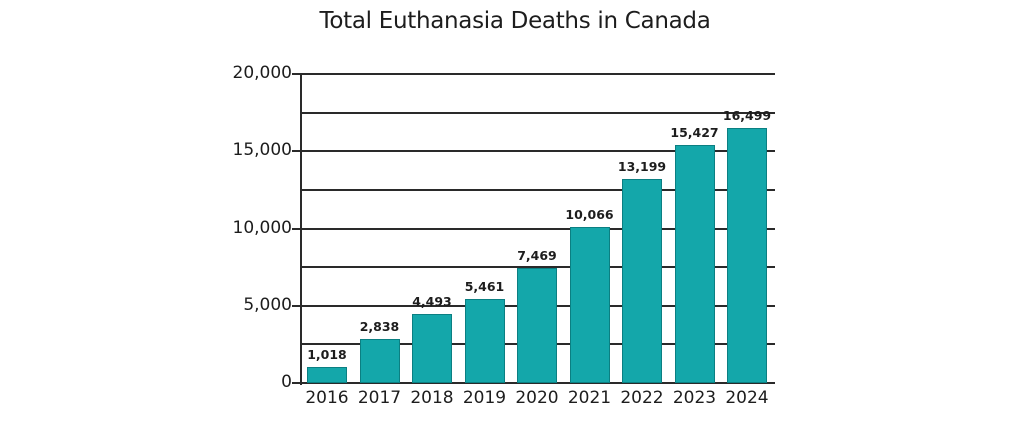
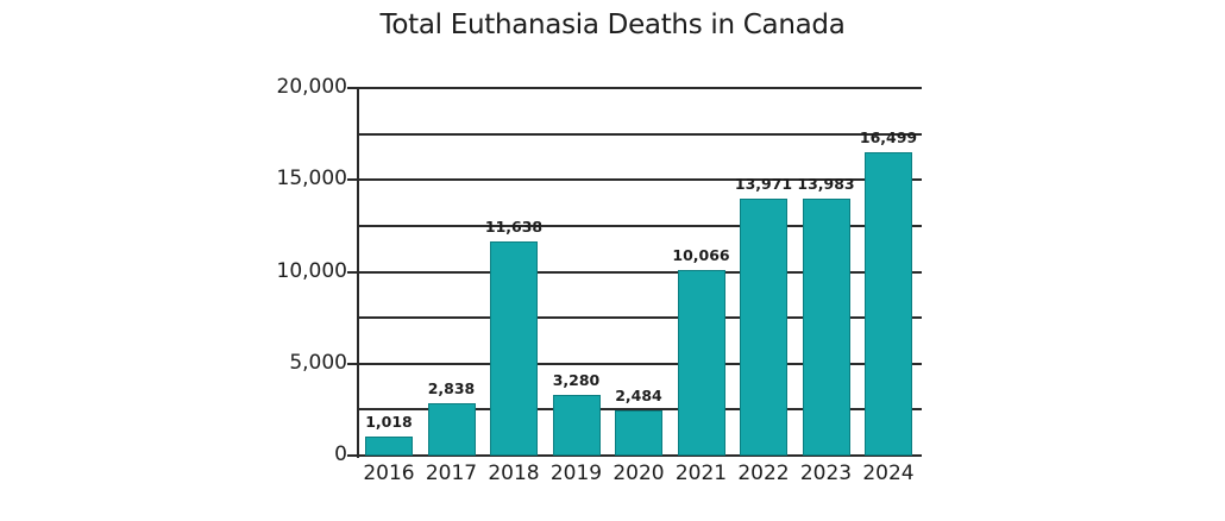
2018: 4,493 -> 11,638
2019: 5,461 -> 3,280
2020: 7,469 -> 2,484
2022: 13,199 -> 13,971
2023: 15,427 -> 13,983
